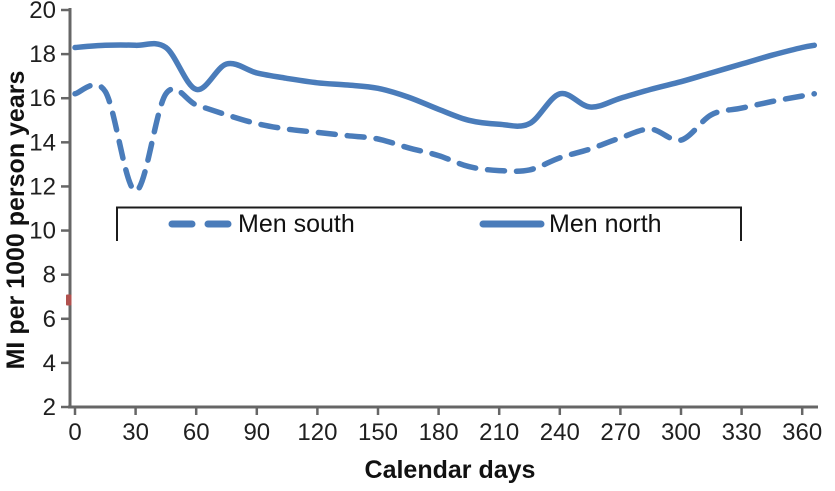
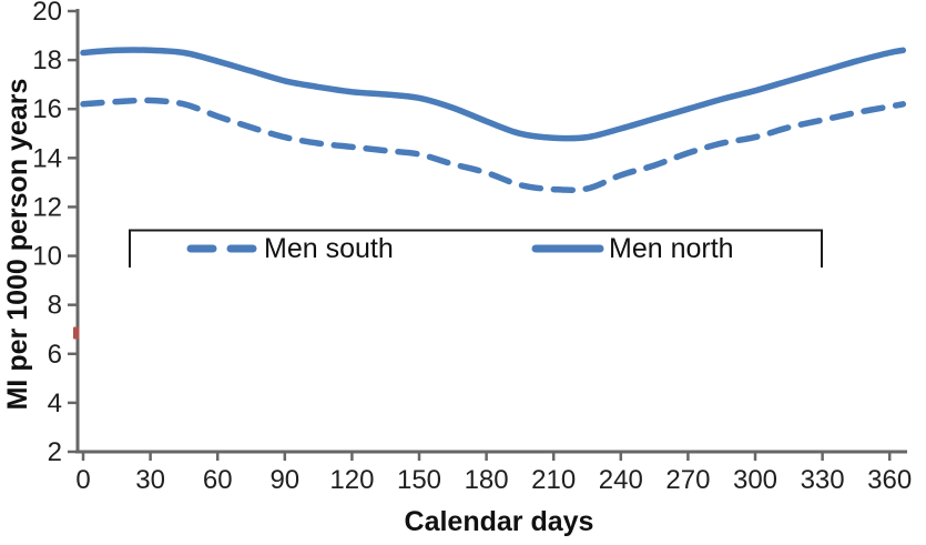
Men south/30: 11.8 -> 16.4
Men north/60: 16.4 -> 17.9
Men north/240: 16.2 -> 15.2
Men south/300: 14.1 -> 14.8
